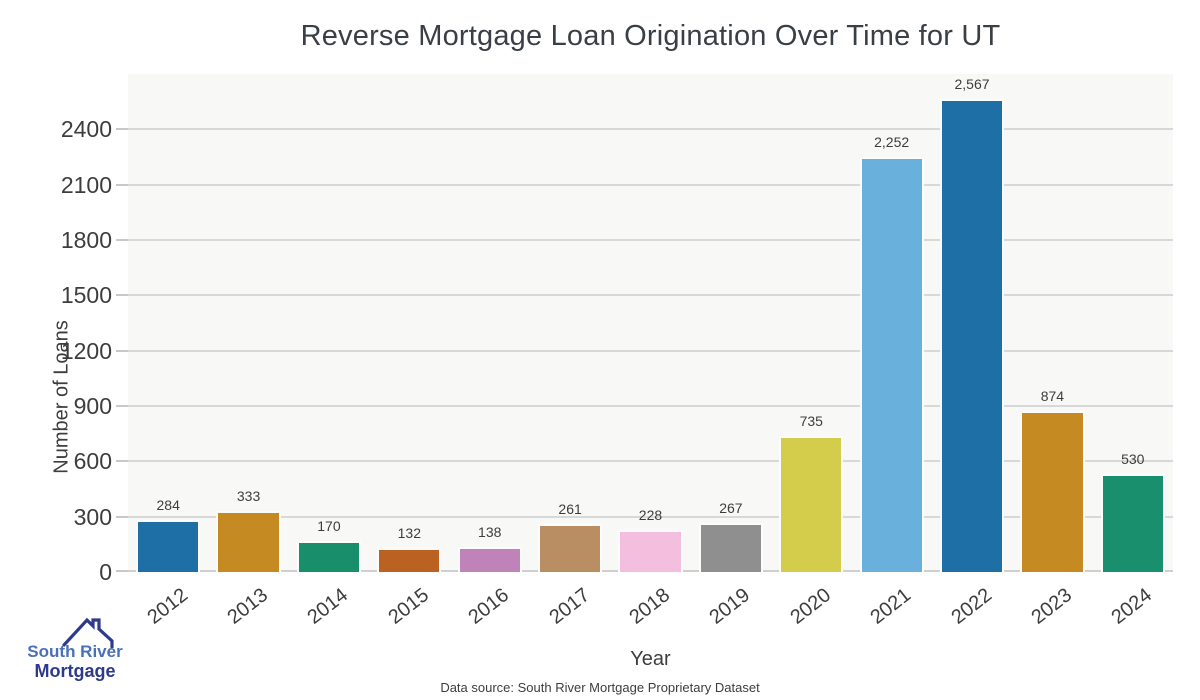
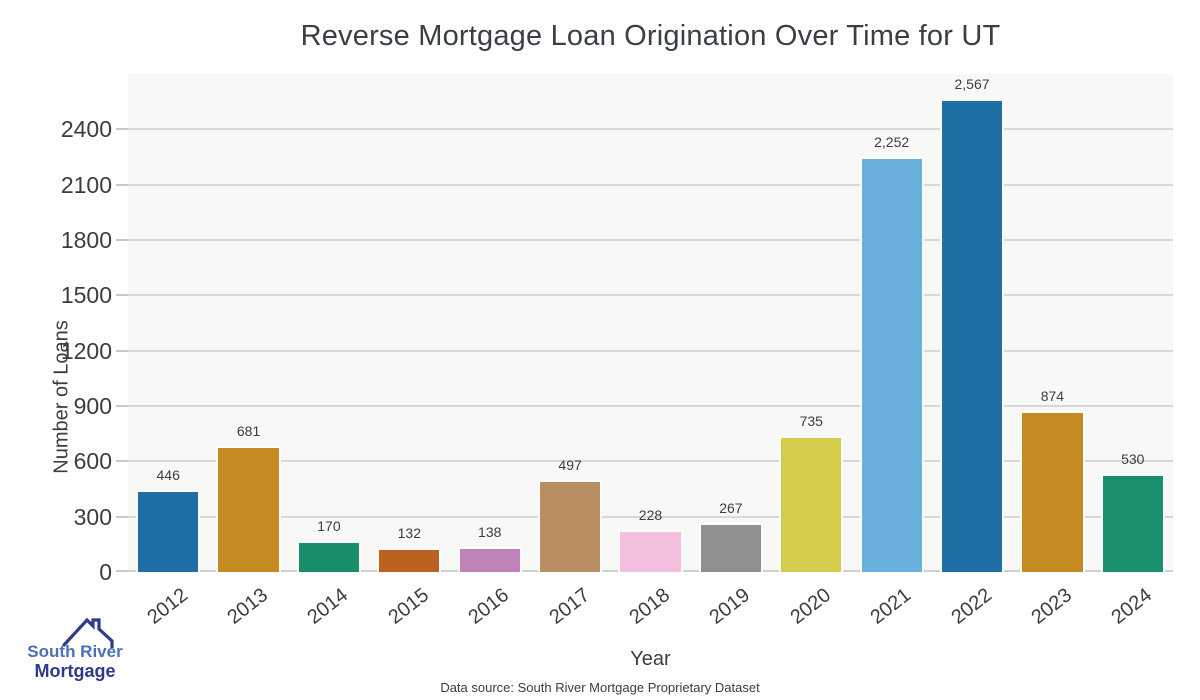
2012: 284 -> 446
2013: 333 -> 681
2017: 261 -> 497
